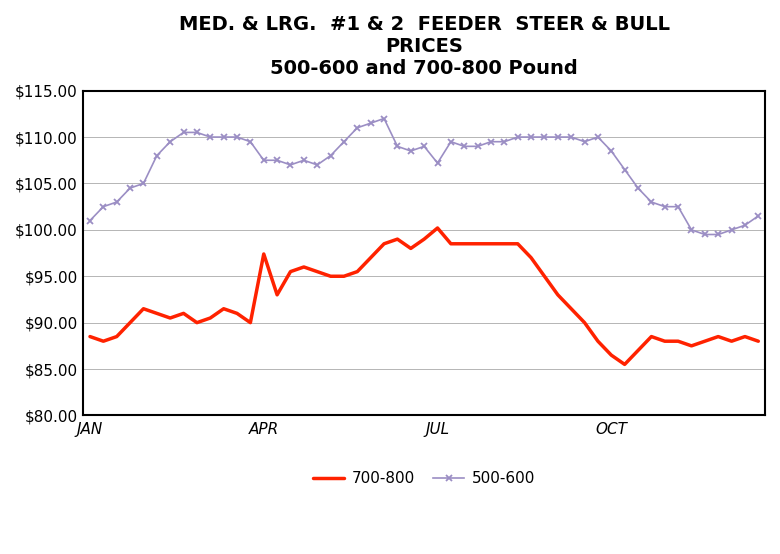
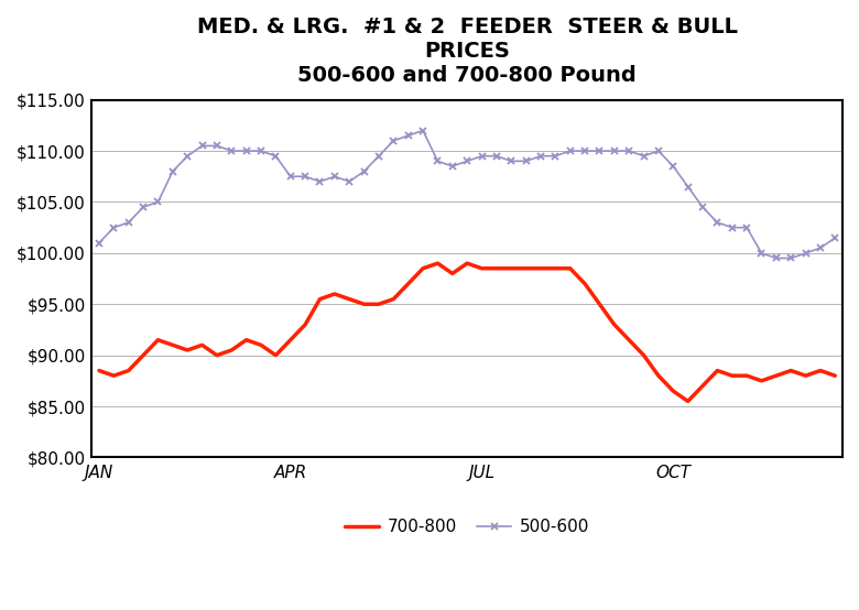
700-800/APR: $97.4 -> $91.5
700-800/JUL: $100.2 -> $98.5
500-600/JUL: $107.2 -> $109.5
